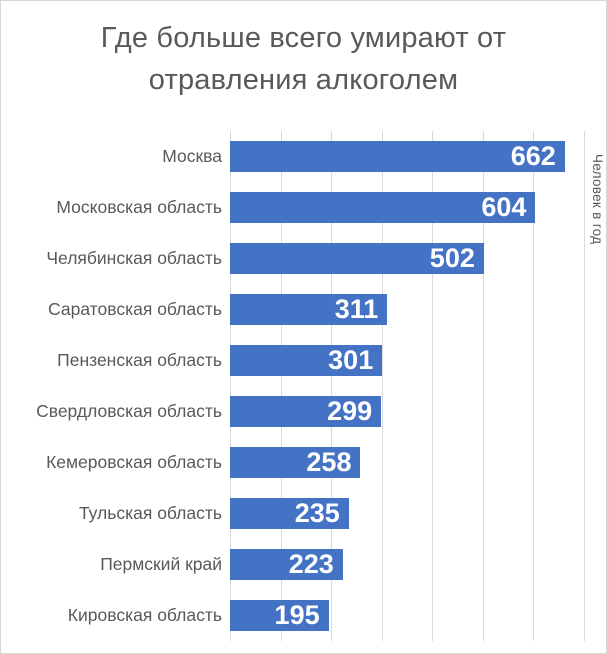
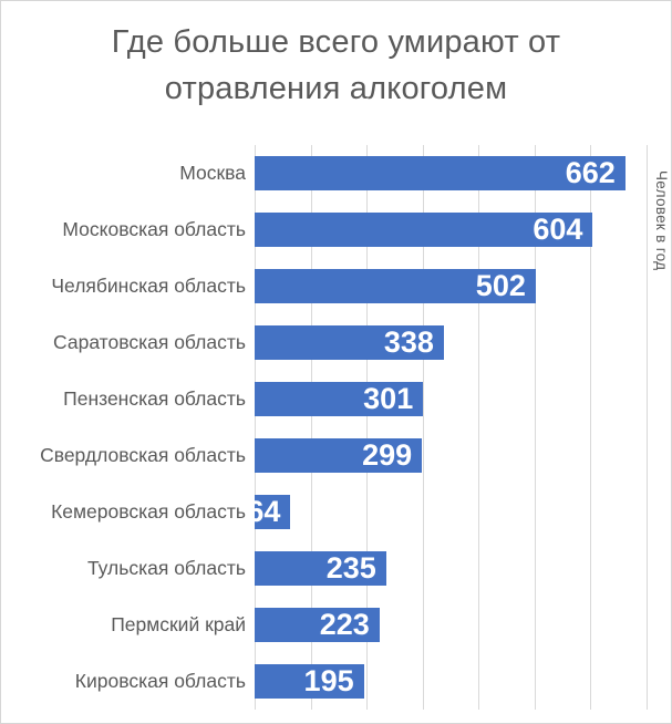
Саратовская область: 311 -> 338
Кемеровская область: 258 -> 64
